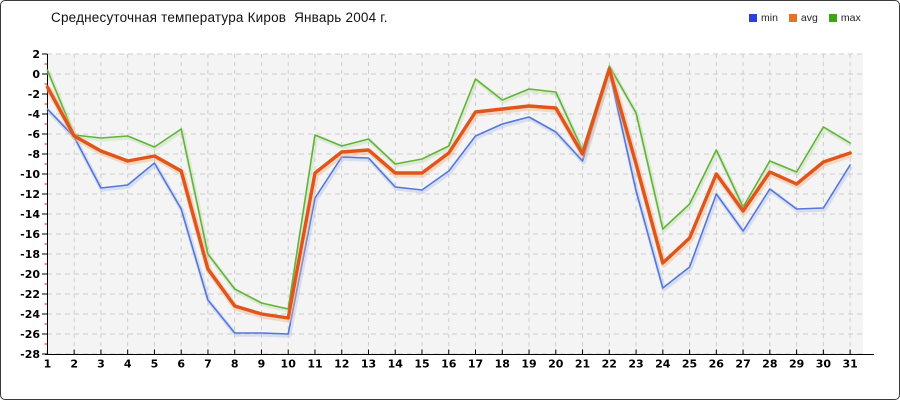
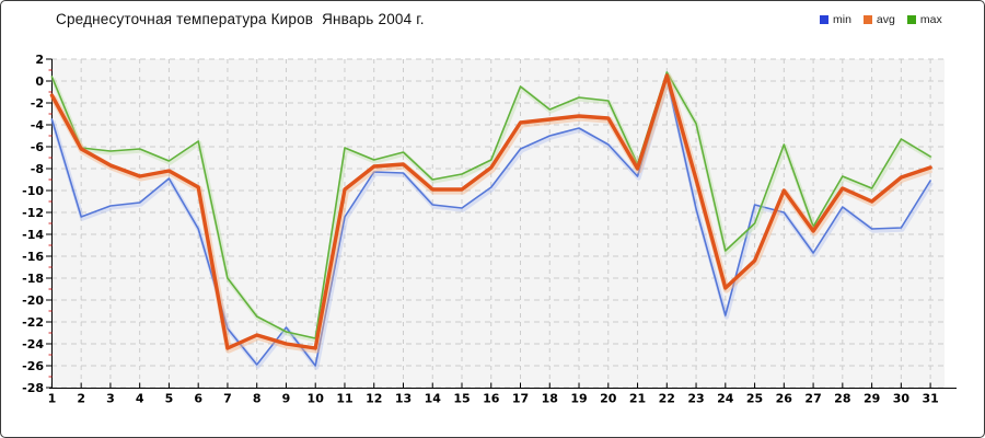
min/2: -6.3 -> -12.4
avg/7: -19.5 -> -24.4
min/9: -25.9 -> -22.5
min/25: -19.3 -> -11.3
max/26: -7.6 -> -5.8
